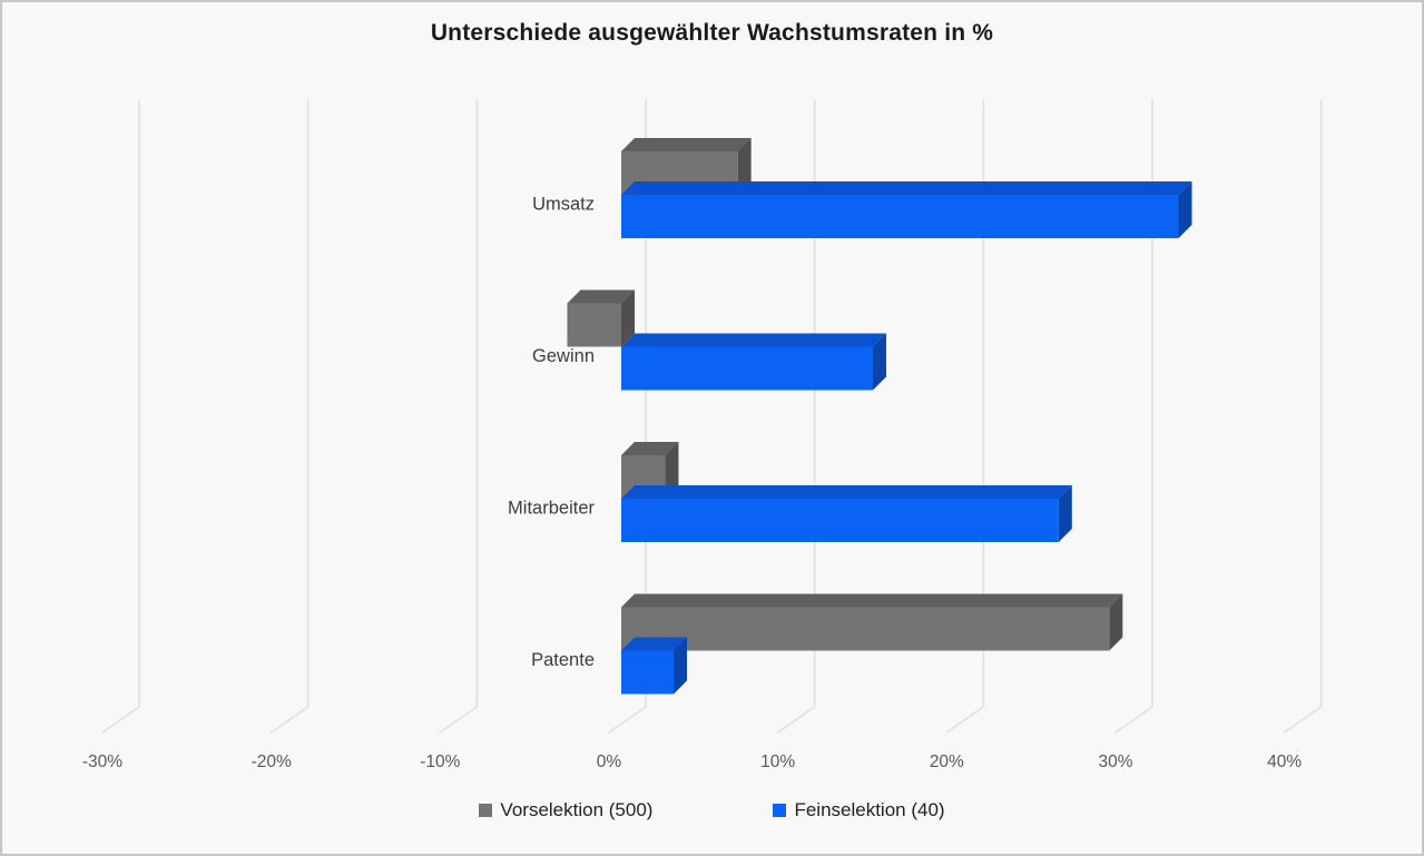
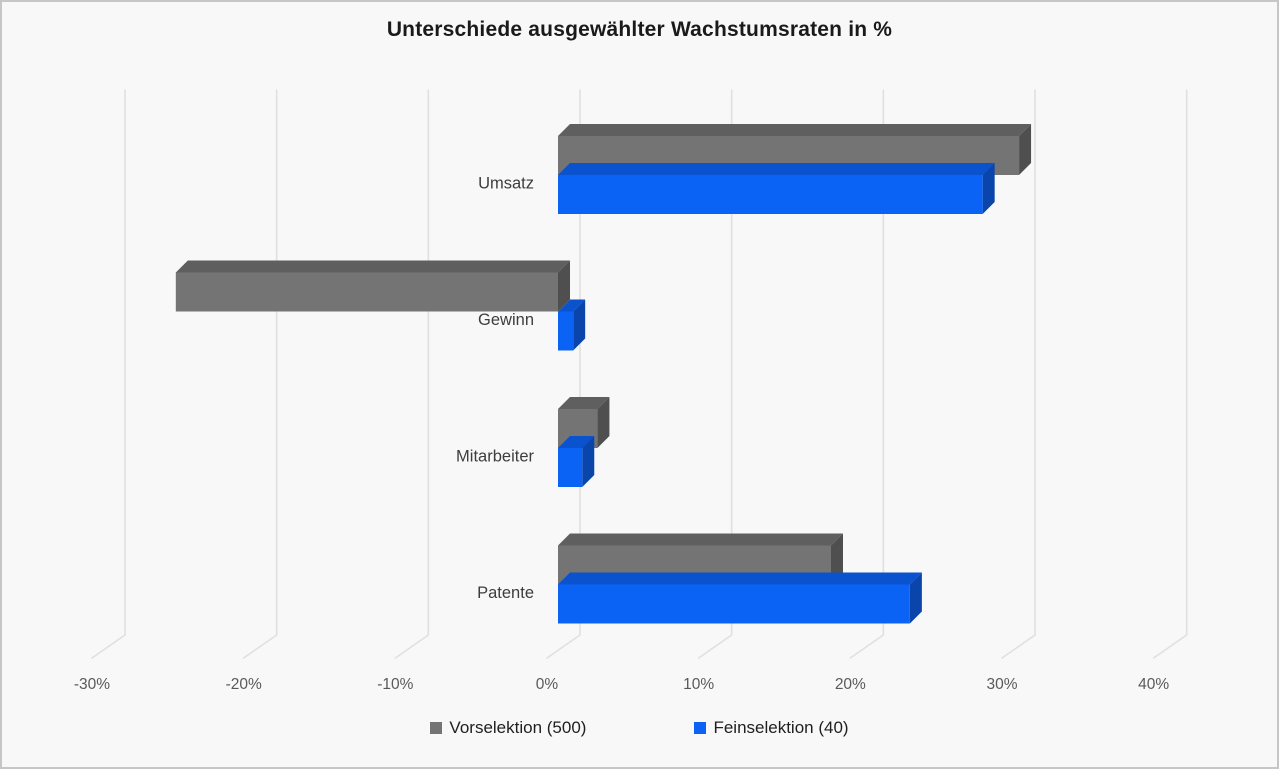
Vorselektion (500)/Umsatz: 6.9% -> 30.4%
Feinselektion (40)/Umsatz: 33.0% -> 28.0%
Vorselektion (500)/Gewinn: -3.2% -> -25.2%
Feinselektion (40)/Gewinn: 14.9% -> 1.0%
Feinselektion (40)/Mitarbeiter: 25.9% -> 1.6%
Vorselektion (500)/Patente: 28.9% -> 18.0%
Feinselektion (40)/Patente: 3.1% -> 23.2%
